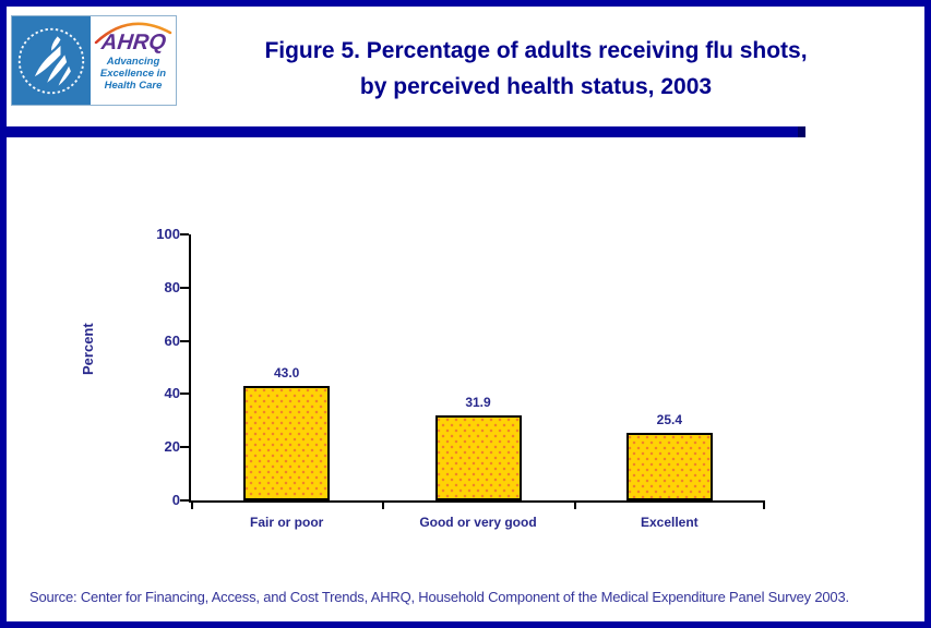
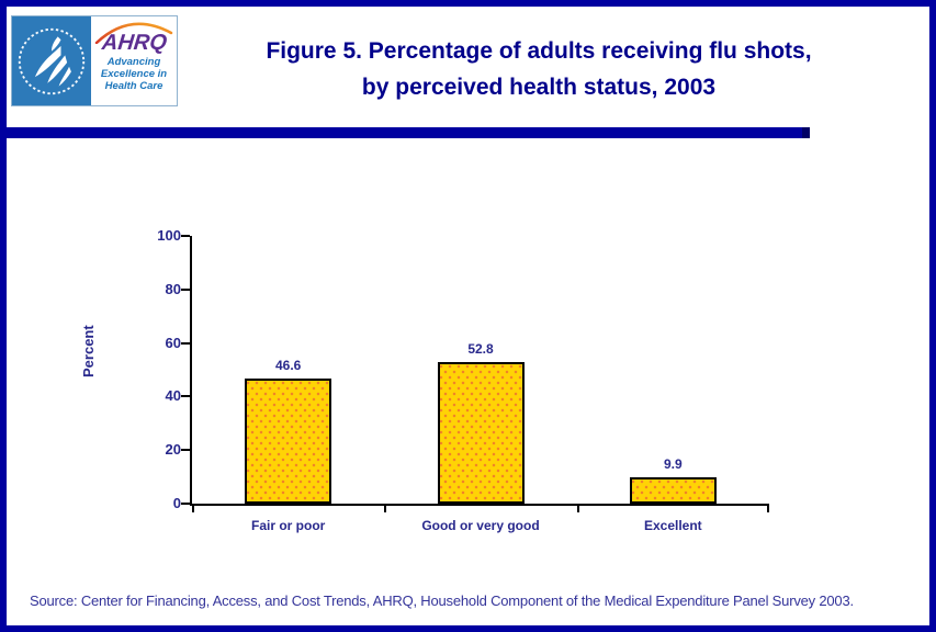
Fair or poor: 43.0 -> 46.6
Good or very good: 31.9 -> 52.8
Excellent: 25.4 -> 9.9
